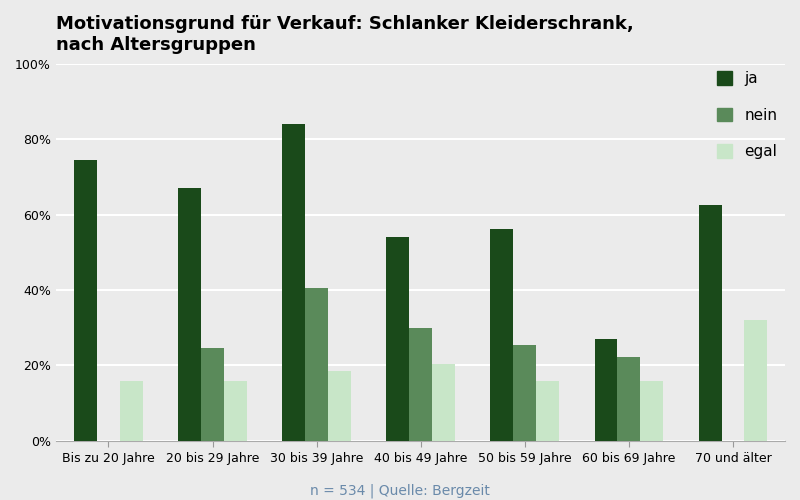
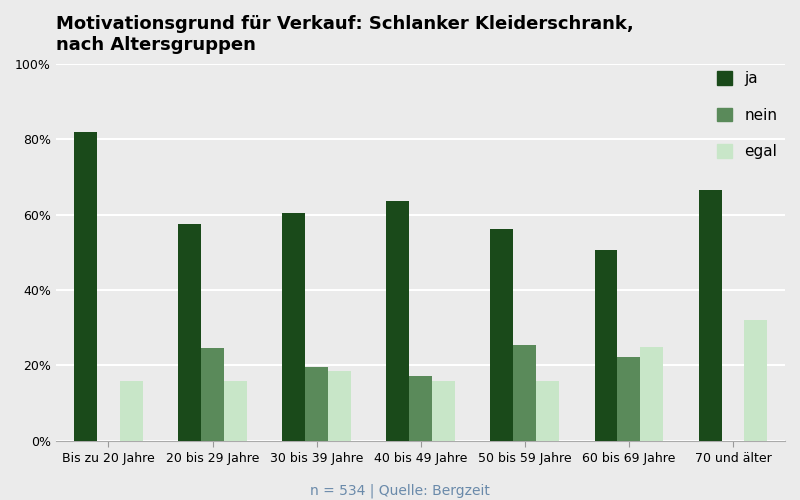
ja/Bis zu 20 Jahre: 74.5% -> 82.0%
ja/20 bis 29 Jahre: 67.0% -> 57.5%
ja/30 bis 39 Jahre: 84.0% -> 60.5%
nein/30 bis 39 Jahre: 40.5% -> 19.5%
ja/40 bis 49 Jahre: 54.0% -> 63.5%
nein/40 bis 49 Jahre: 30.0% -> 17.2%
egal/40 bis 49 Jahre: 20.5% -> 16.0%
ja/60 bis 69 Jahre: 27.0% -> 50.5%
egal/60 bis 69 Jahre: 16.0% -> 25.0%
ja/70 und älter: 62.5% -> 66.5%
